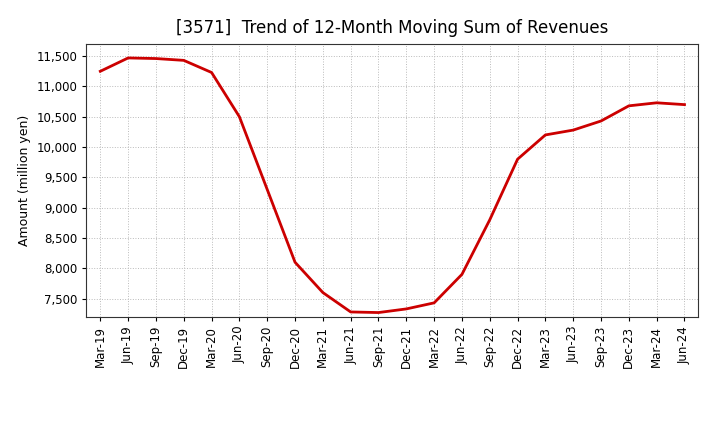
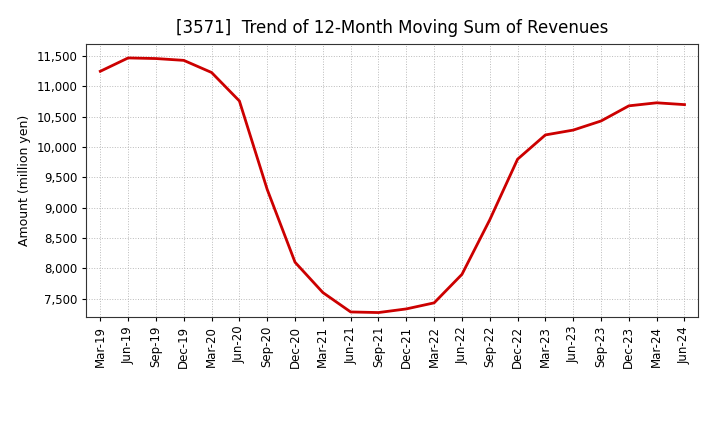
Jun-20: 10,500 -> 10,760
